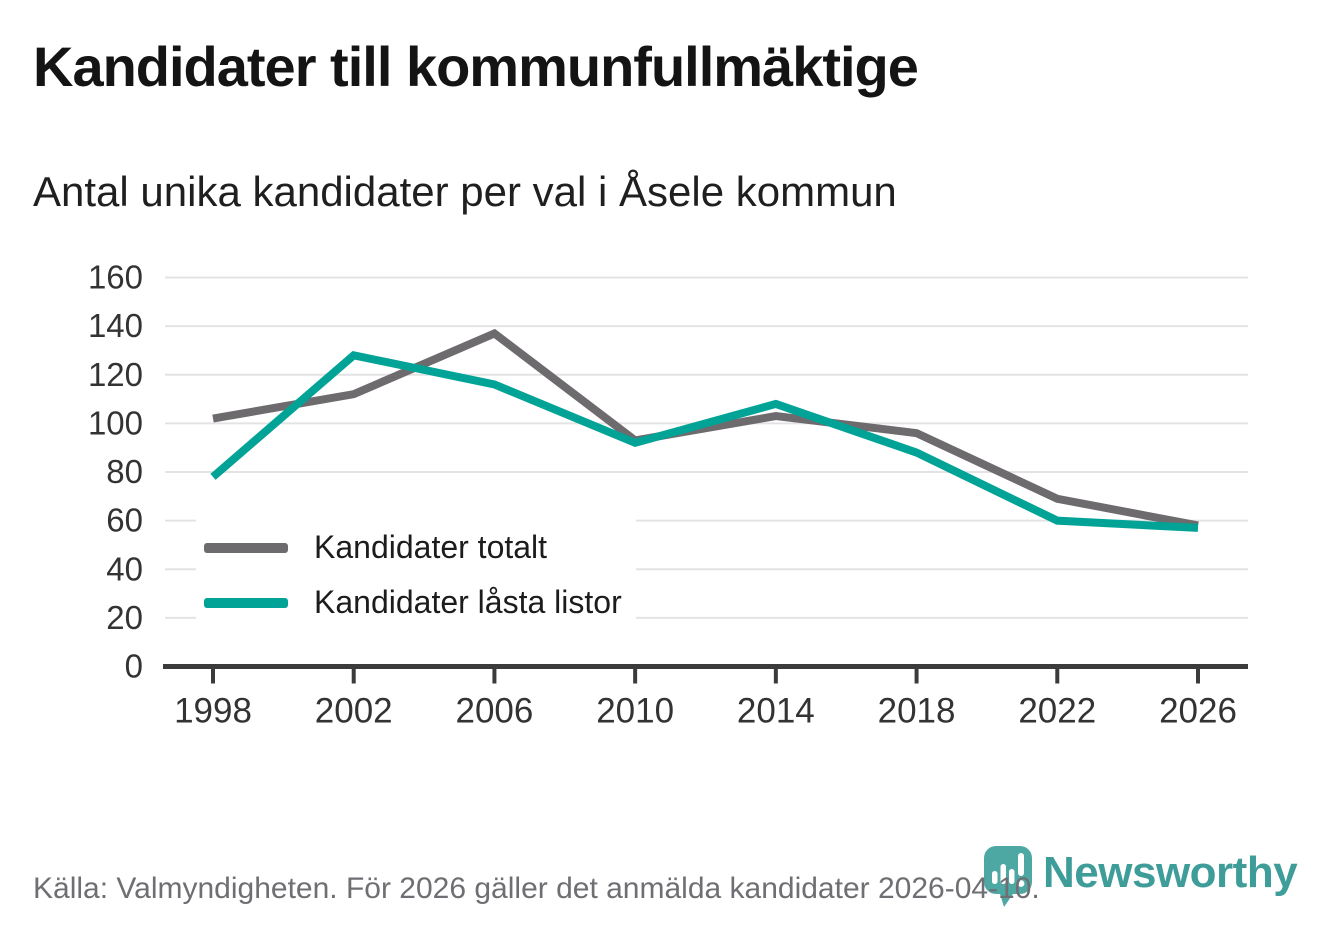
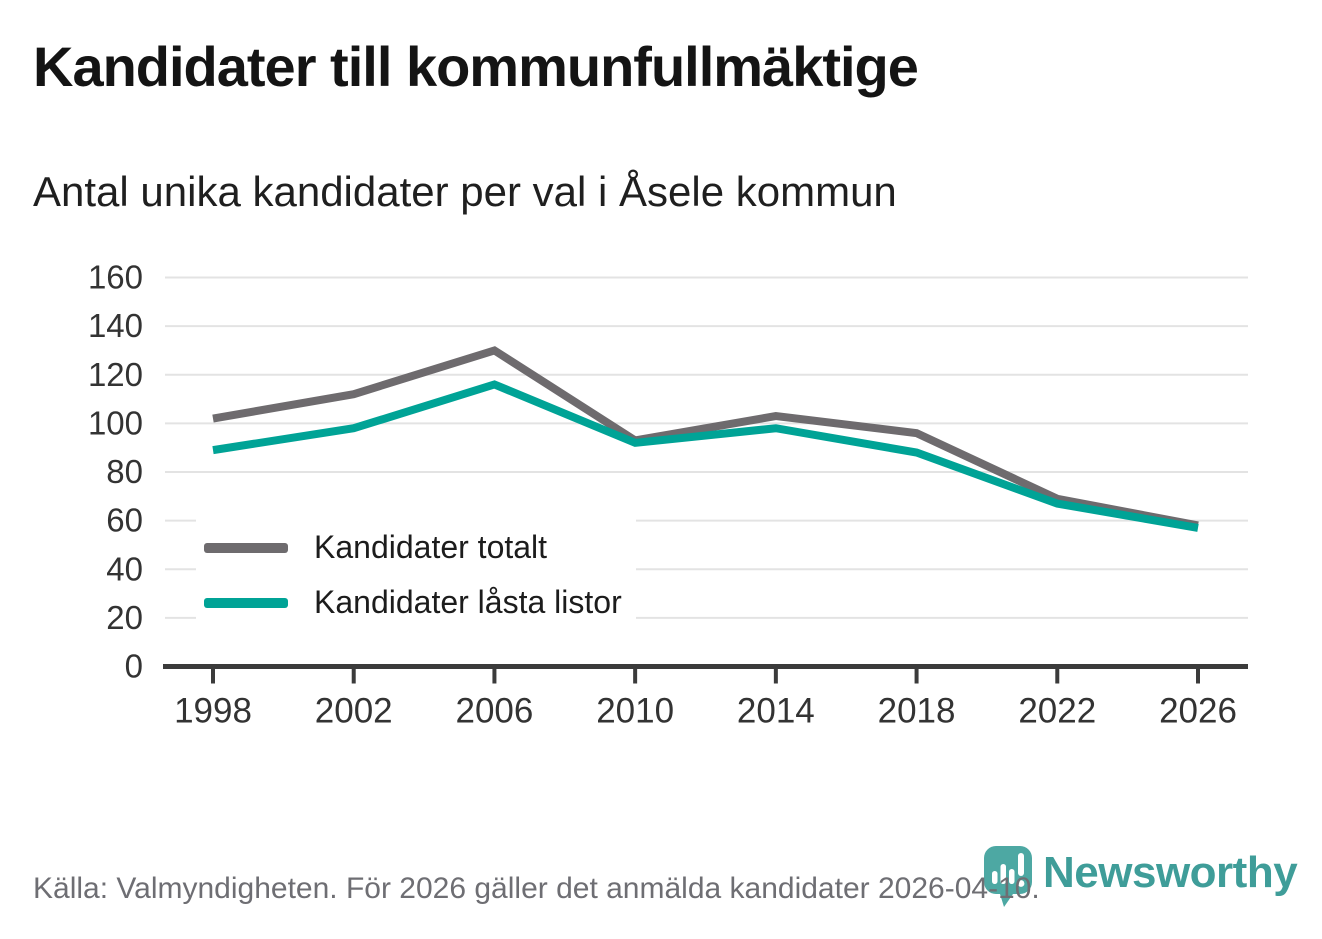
Kandidater låsta listor/1998: 78 -> 89
Kandidater låsta listor/2002: 128 -> 98
Kandidater totalt/2006: 137 -> 130
Kandidater låsta listor/2014: 108 -> 98
Kandidater låsta listor/2022: 60 -> 67
